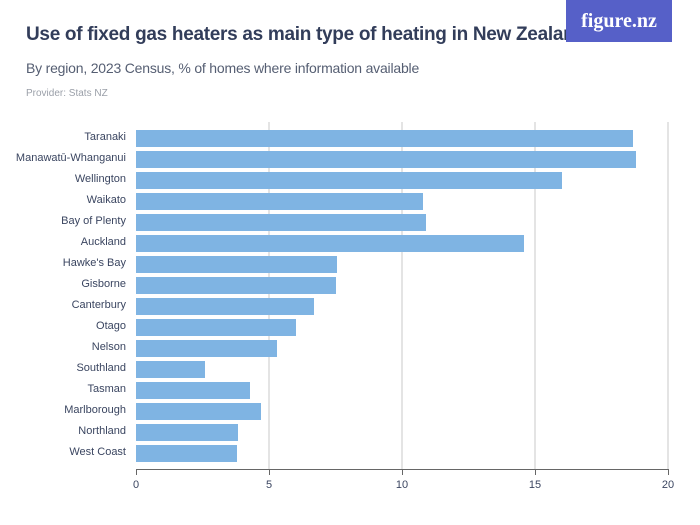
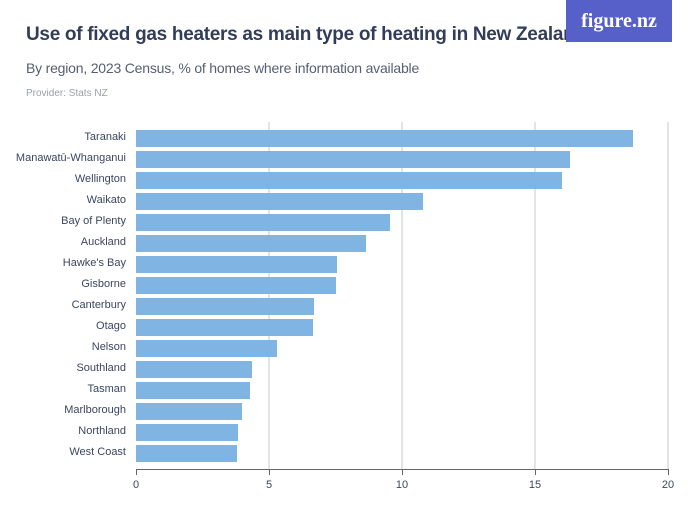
Manawatū-Whanganui: 18.8 -> 16.3
Bay of Plenty: 10.9 -> 9.6
Auckland: 14.6 -> 8.7
Otago: 6.0 -> 6.7
Southland: 2.6 -> 4.3
Marlborough: 4.7 -> 4.0
